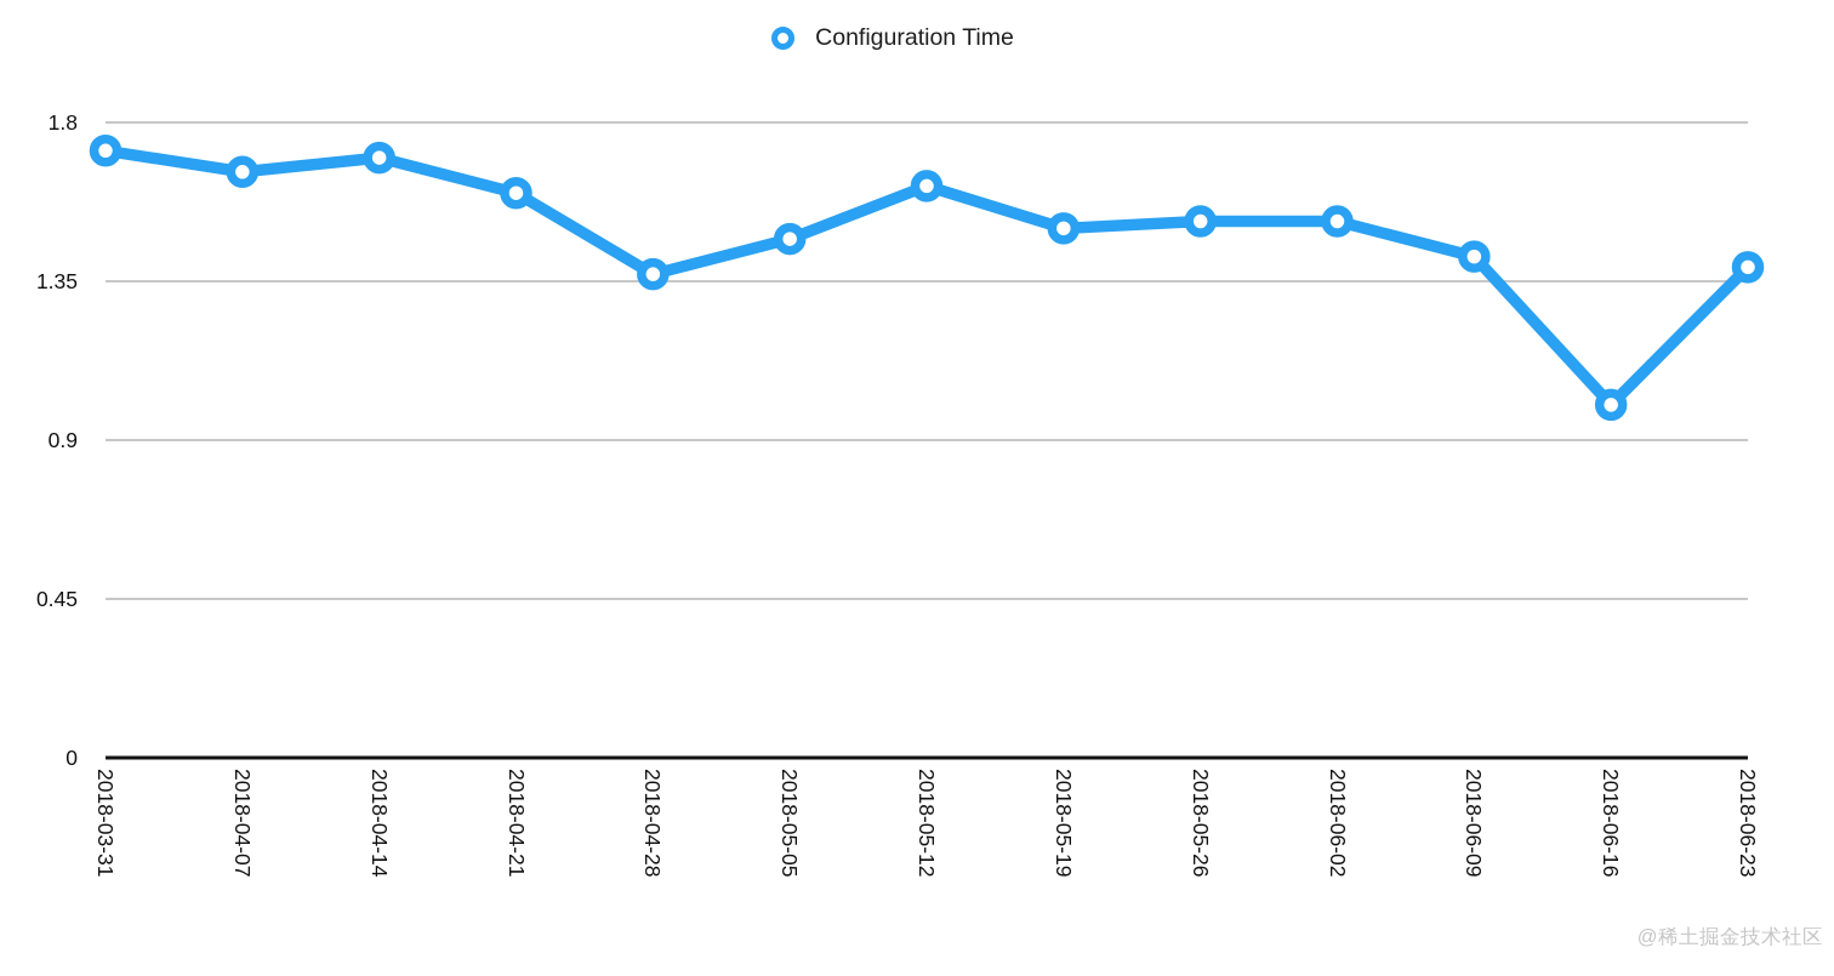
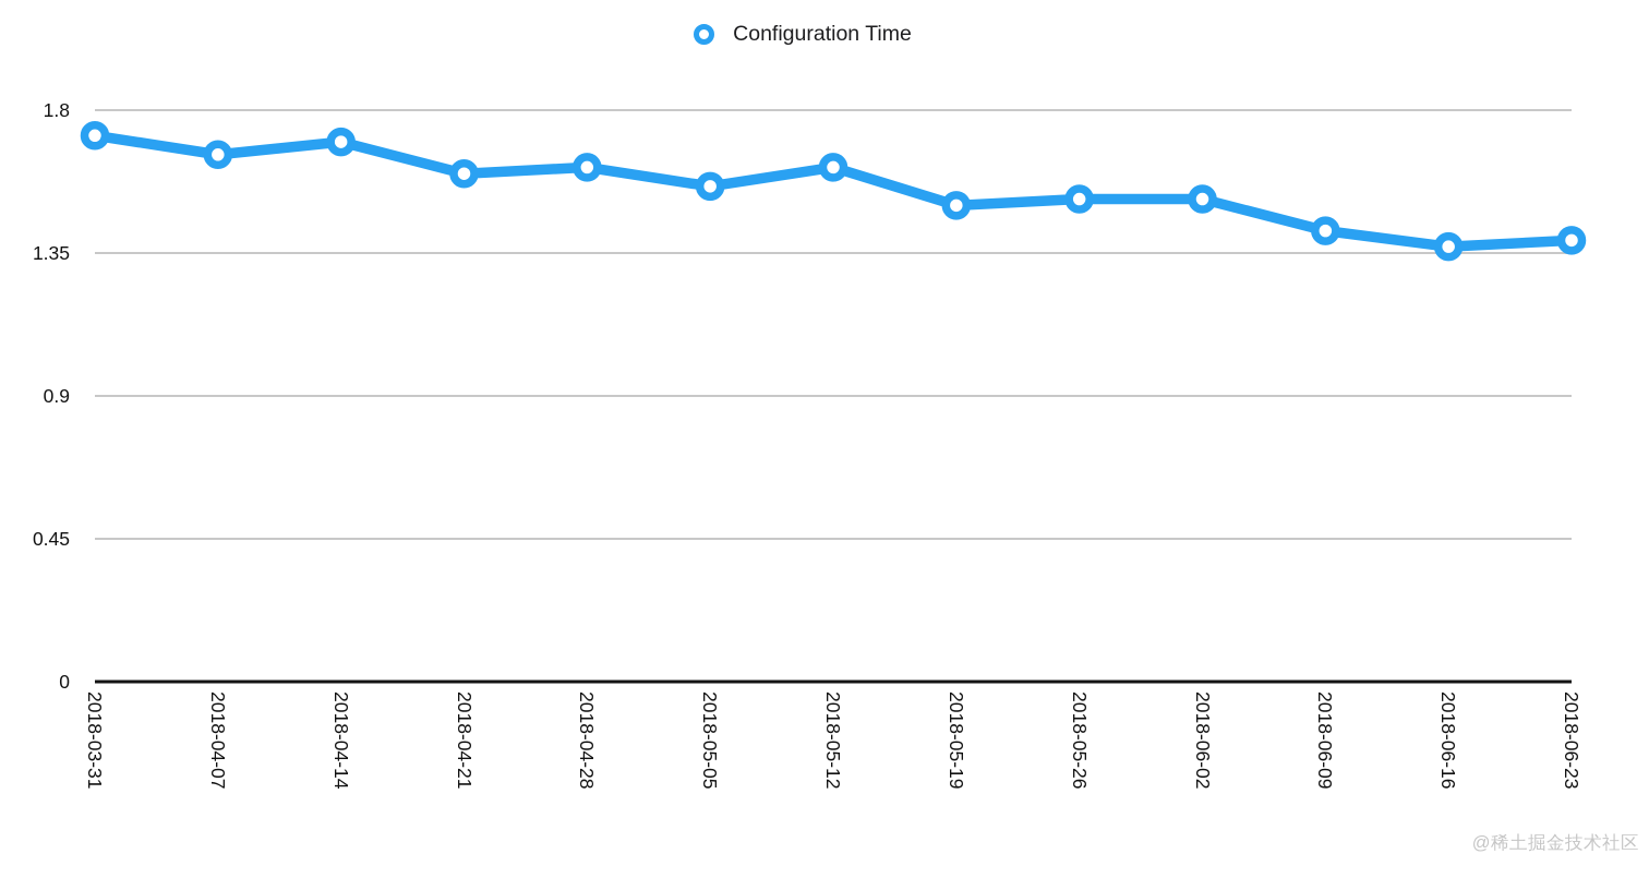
2018-04-28: 1.37 -> 1.62
2018-05-05: 1.47 -> 1.56
2018-06-16: 1.00 -> 1.37
